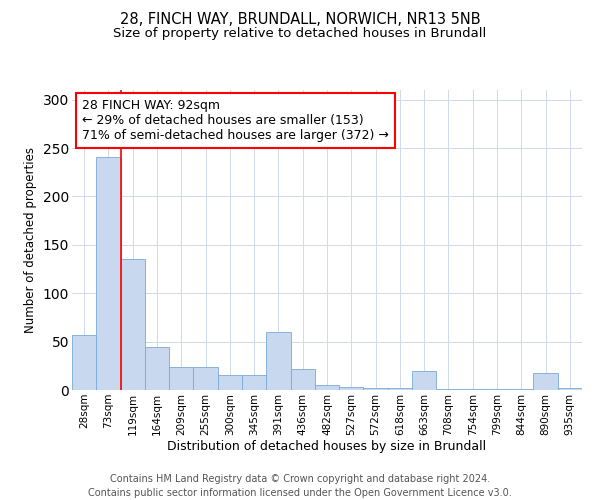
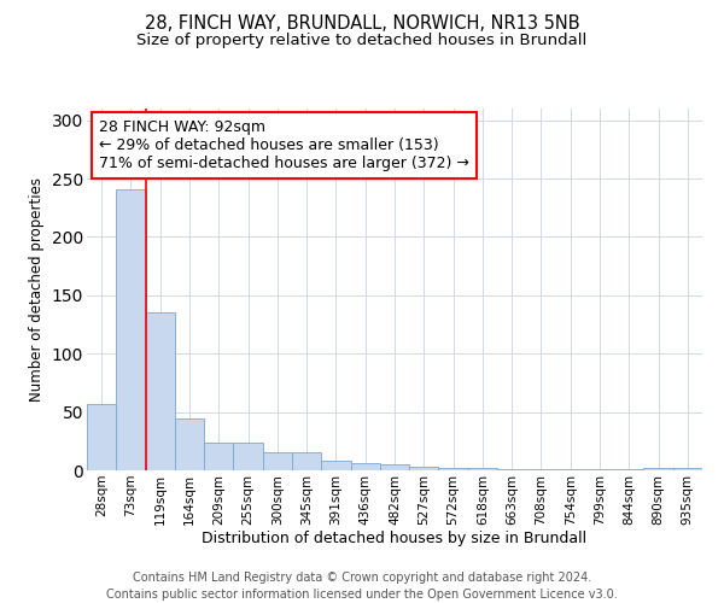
391sqm: 60 -> 8
436sqm: 22 -> 6
663sqm: 20 -> 1
890sqm: 18 -> 2
